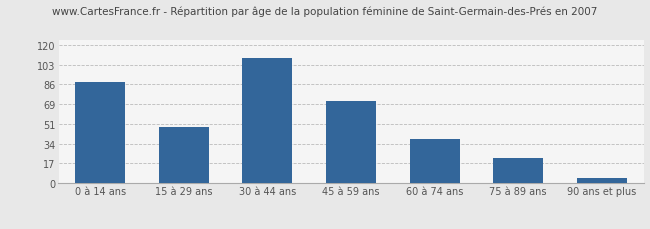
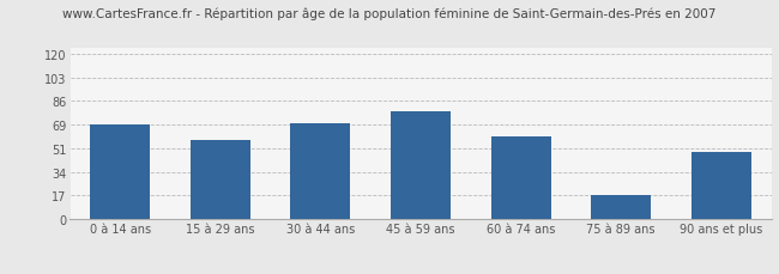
0 à 14 ans: 88 -> 69
15 à 29 ans: 49 -> 57
30 à 44 ans: 109 -> 70
45 à 59 ans: 71 -> 78
60 à 74 ans: 38 -> 60
75 à 89 ans: 22 -> 17
90 ans et plus: 4 -> 49
